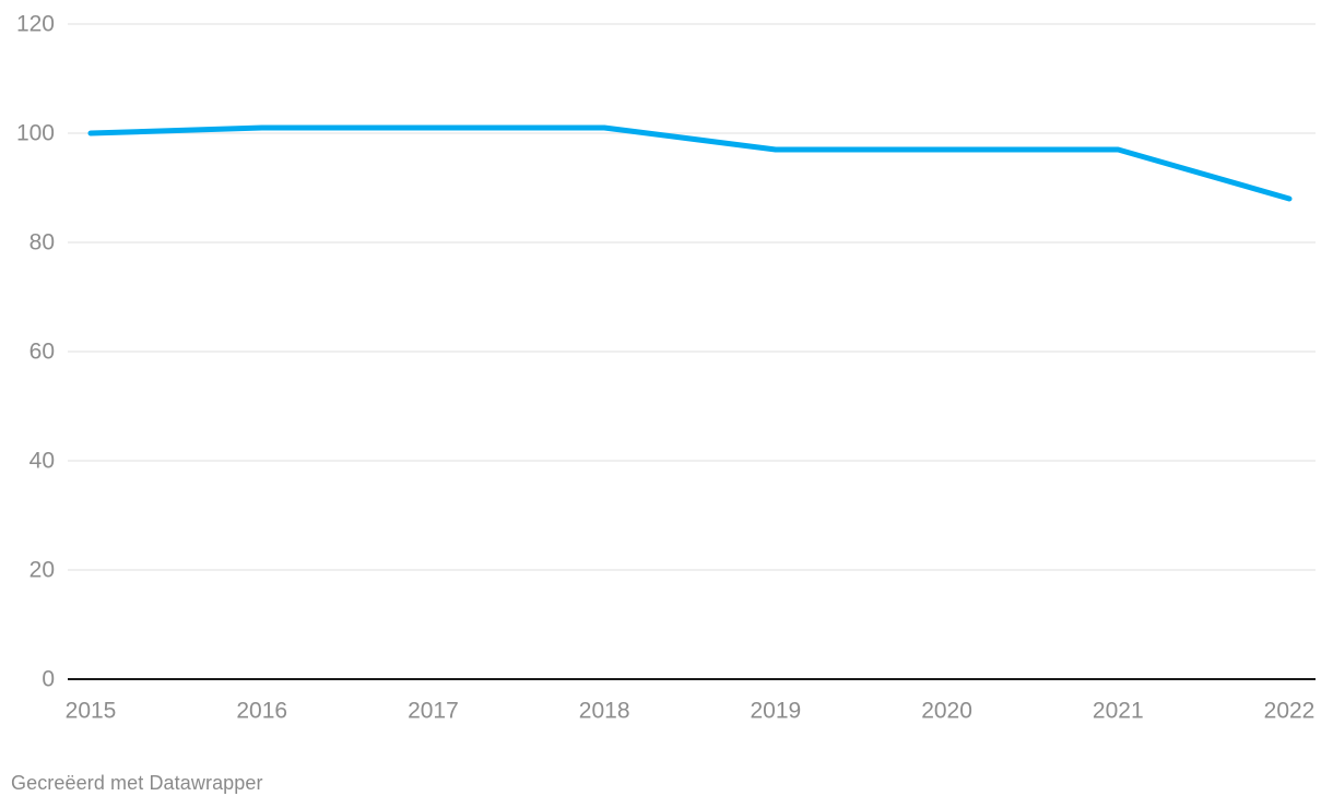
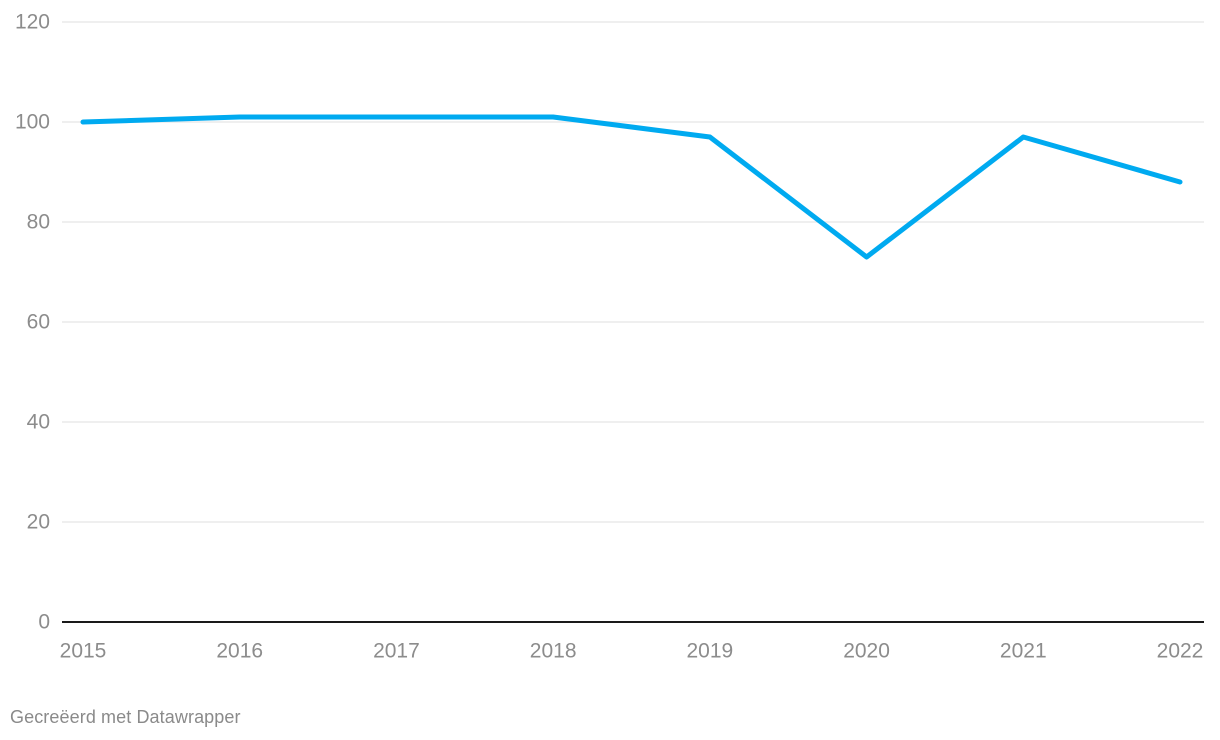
2020: 97 -> 73
